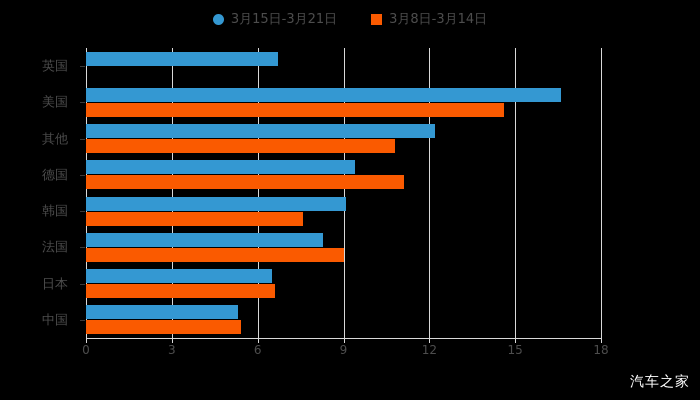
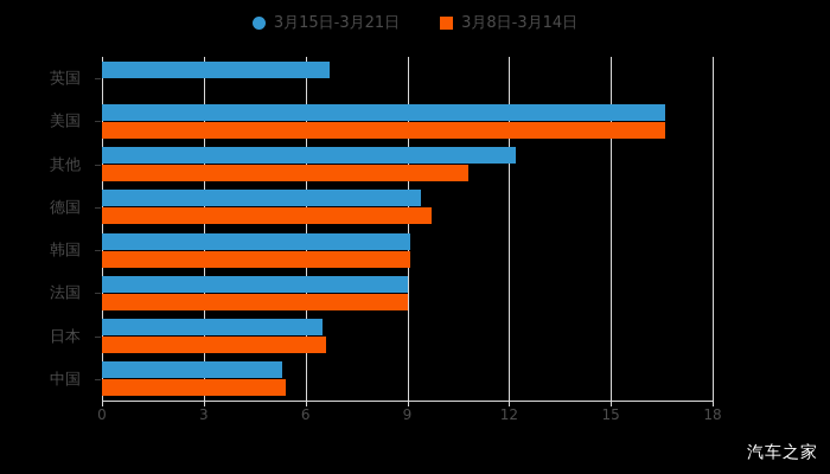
3月8日-3月14日/美国: 14.6 -> 16.6
3月8日-3月14日/德国: 11.1 -> 9.7
3月8日-3月14日/韩国: 7.6 -> 9.1
3月15日-3月21日/法国: 8.3 -> 9.0
